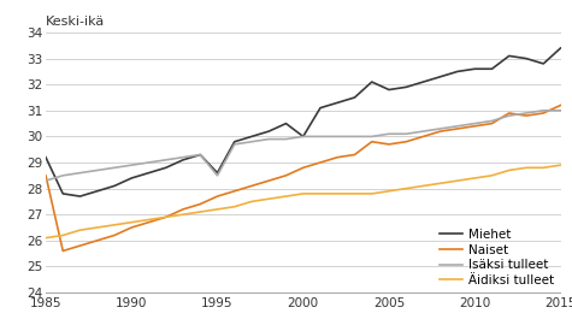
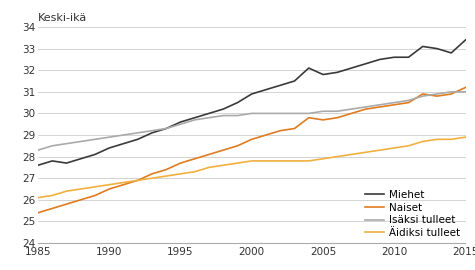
Miehet/1985: 29.2 -> 27.6
Naiset/1985: 28.5 -> 25.4
Miehet/1995: 28.6 -> 29.6
Isäksi tulleet/1995: 28.5 -> 29.5
Miehet/2000: 30.0 -> 30.9
